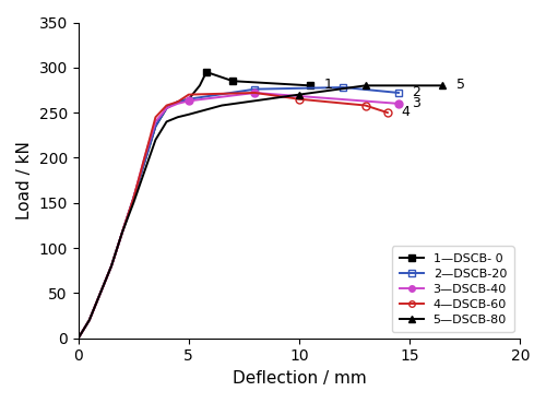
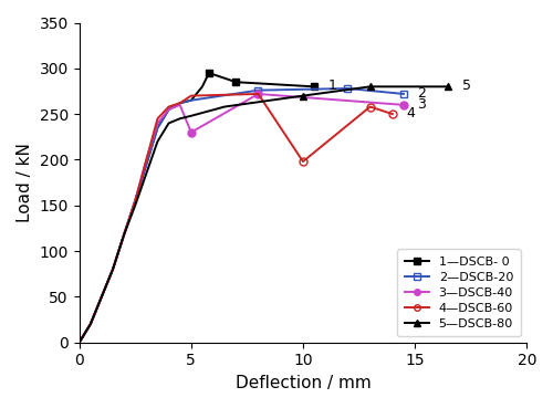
3—DSCB-40/5: 263 -> 230
4—DSCB-60/10: 265 -> 198
